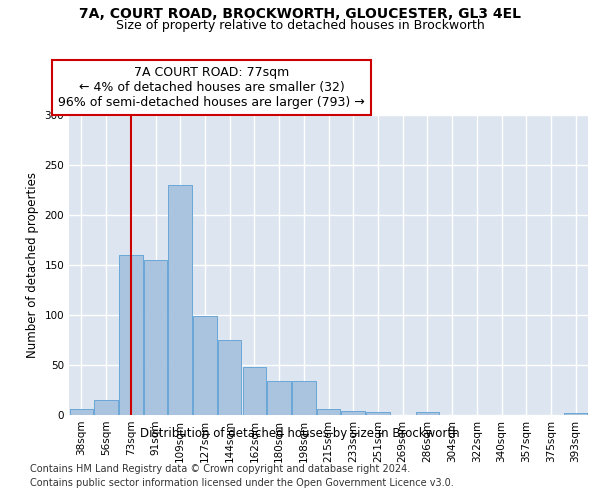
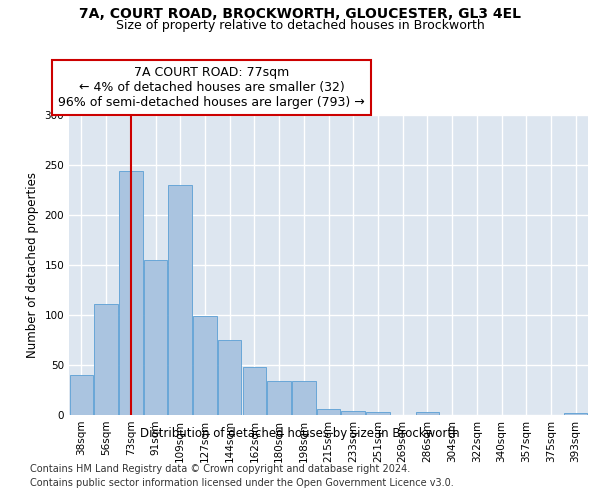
38sqm: 6 -> 40
56sqm: 15 -> 111
73sqm: 160 -> 244
